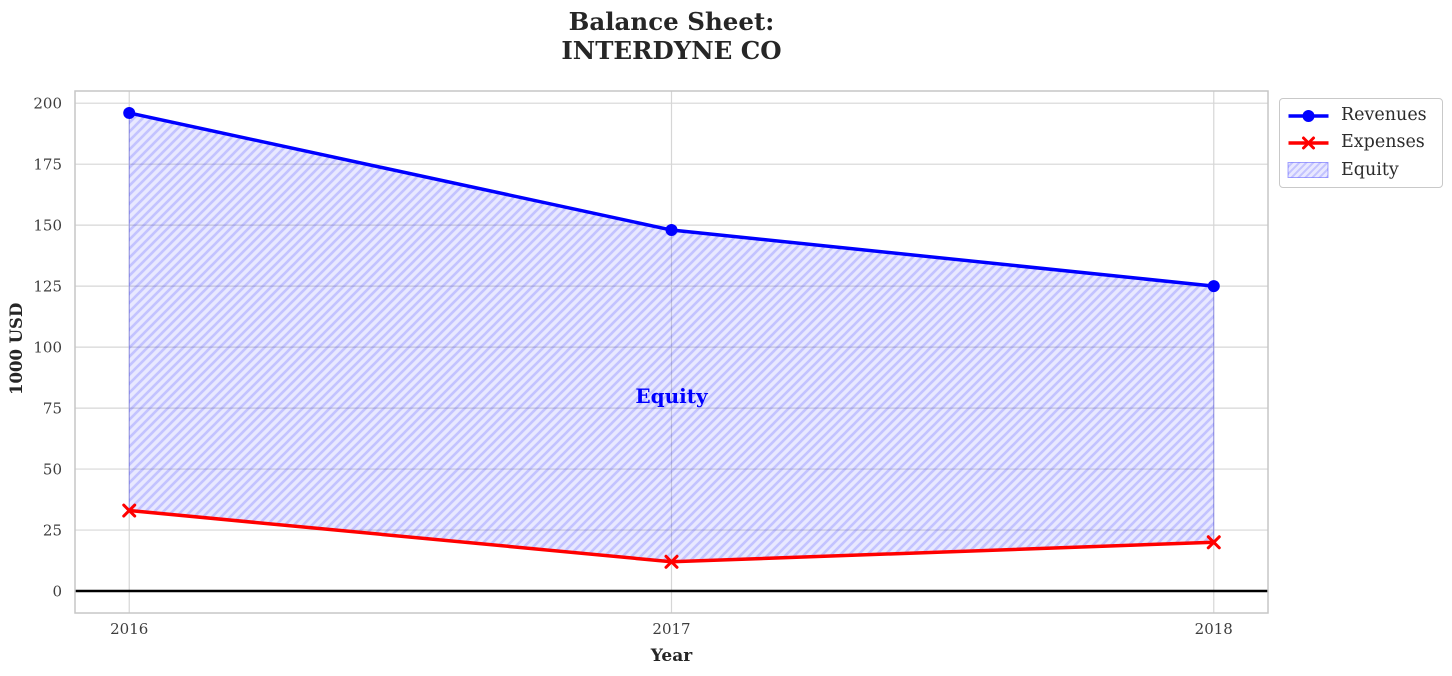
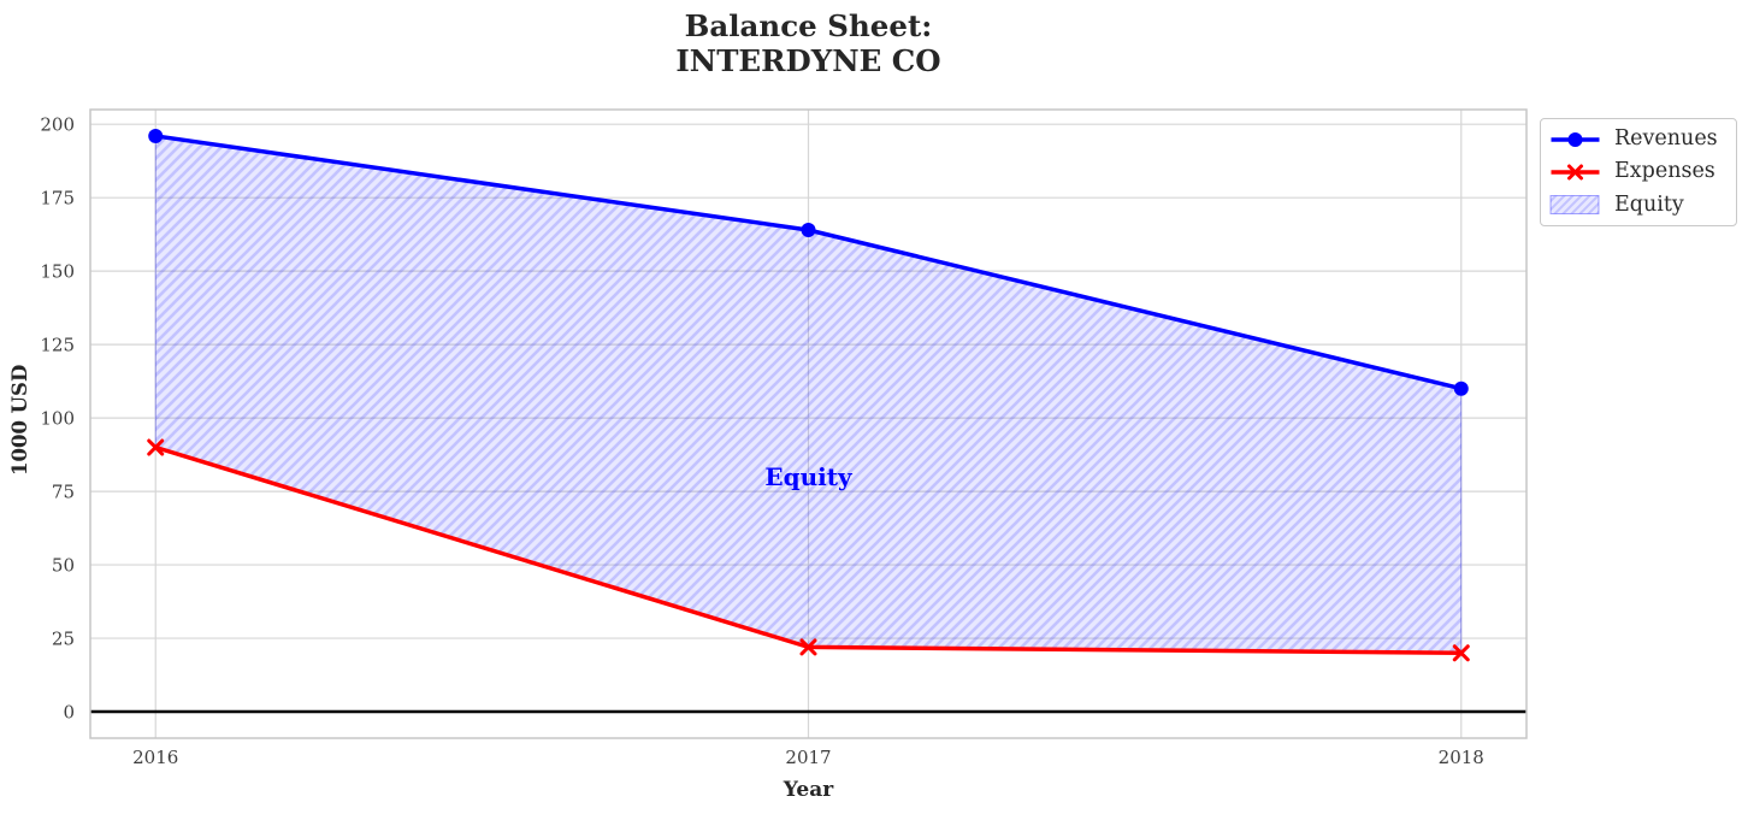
Expenses/2016: 33 -> 90
Revenues/2017: 148 -> 164
Expenses/2017: 12 -> 22
Revenues/2018: 125 -> 110
